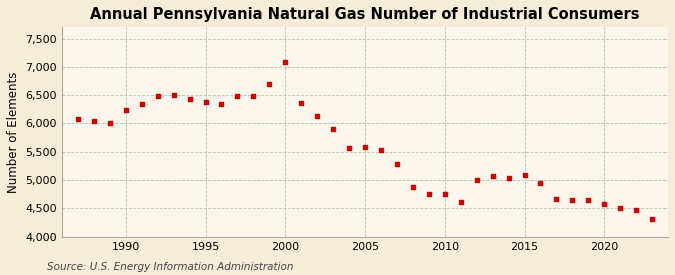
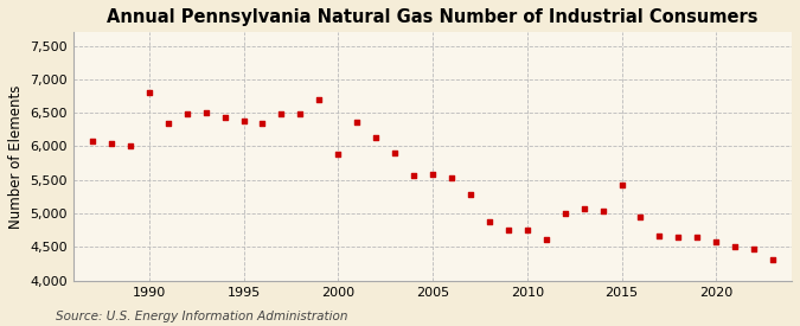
1990: 6,230 -> 6,800
2000: 7,090 -> 5,880
2015: 5,090 -> 5,420
